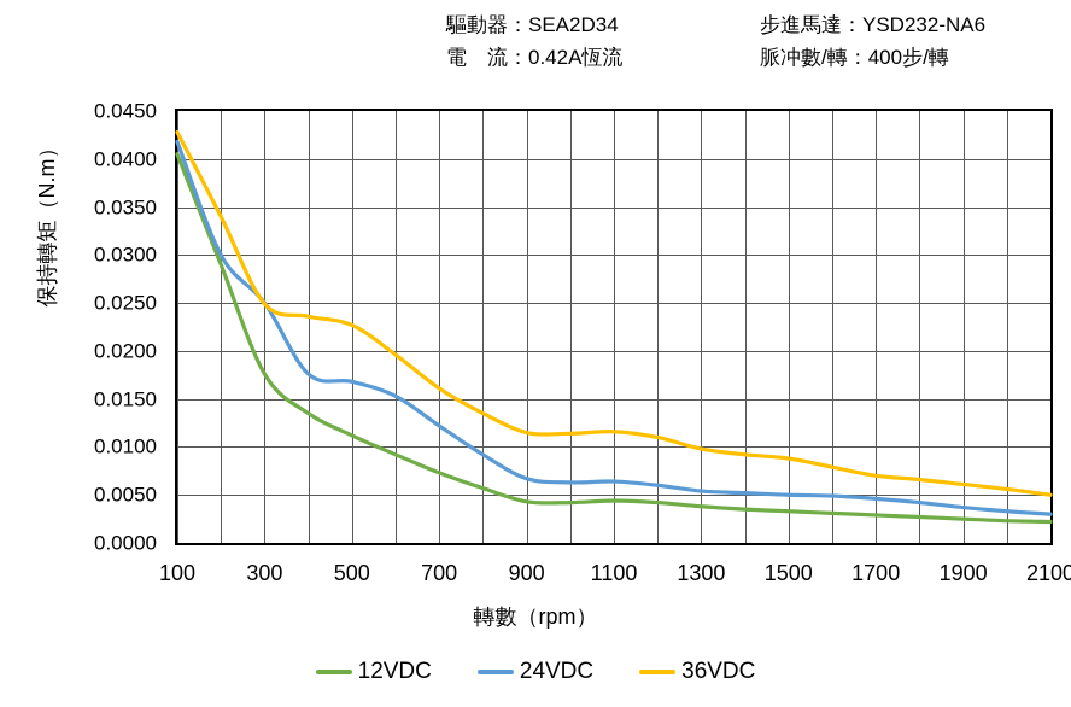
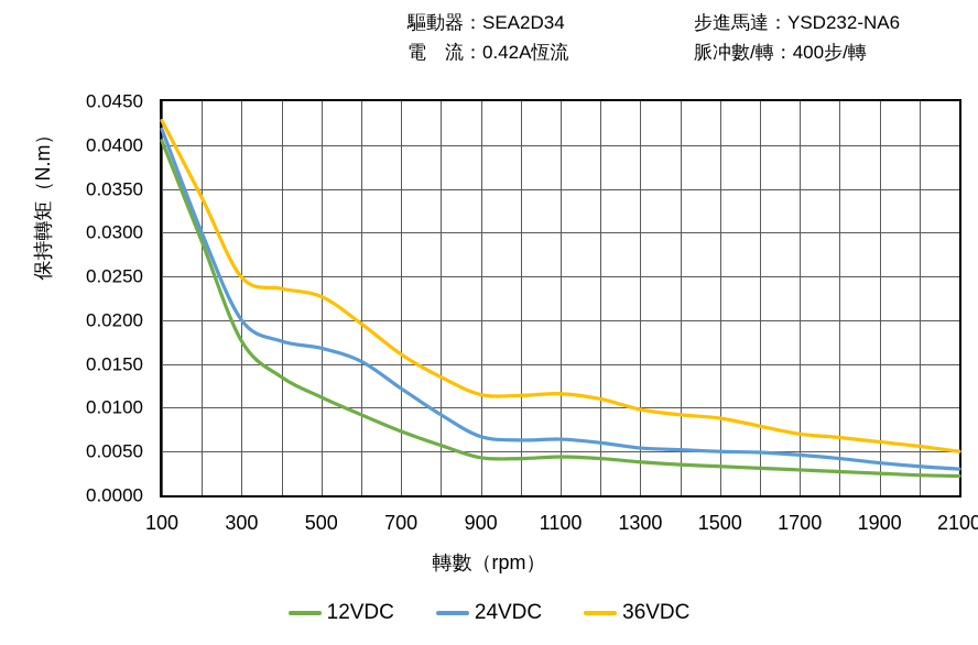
24VDC/300: 0.025 -> 0.020
